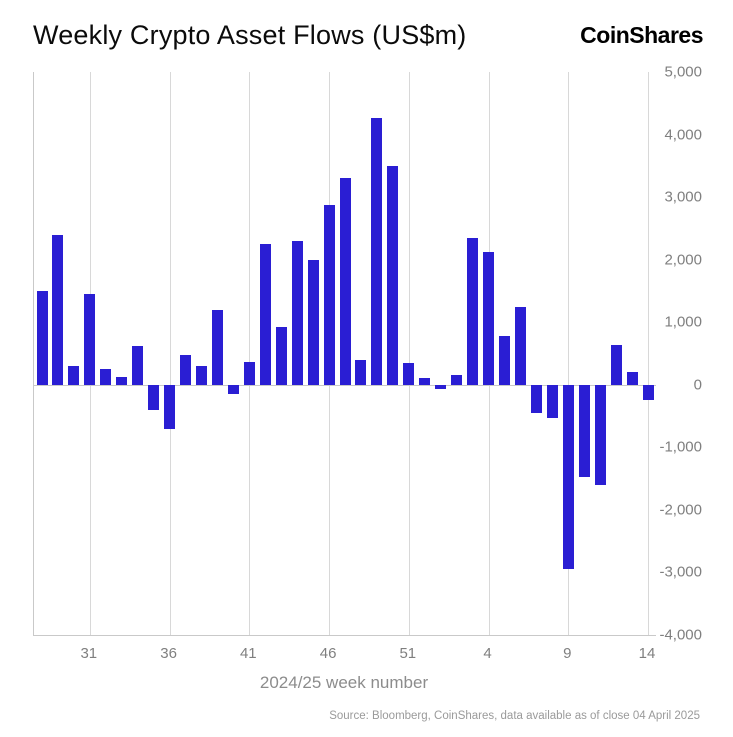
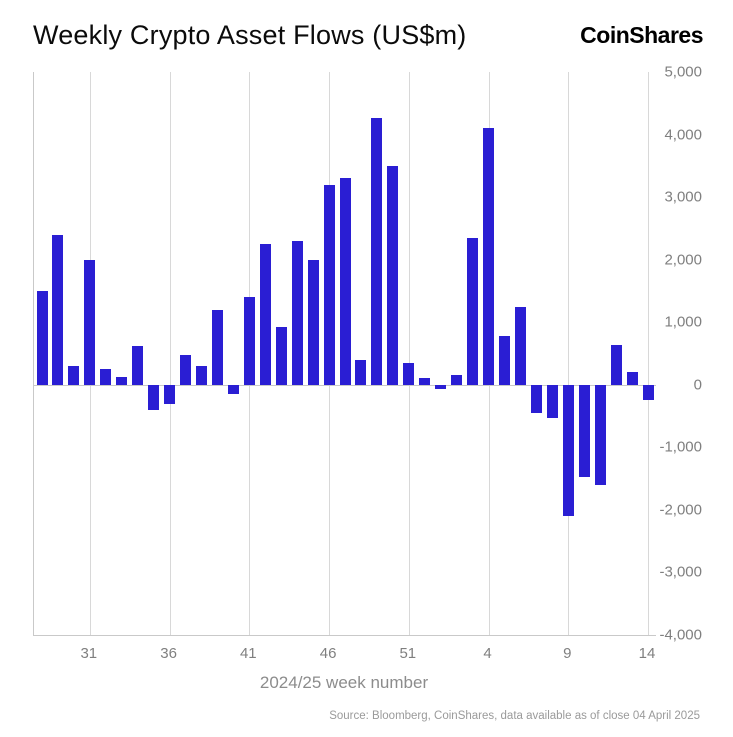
31: 1400 -> 2000
36: -700 -> -300
41: 400 -> 1400
46: 2900 -> 3200
4: 2100 -> 4100
9: -3000 -> -2100
